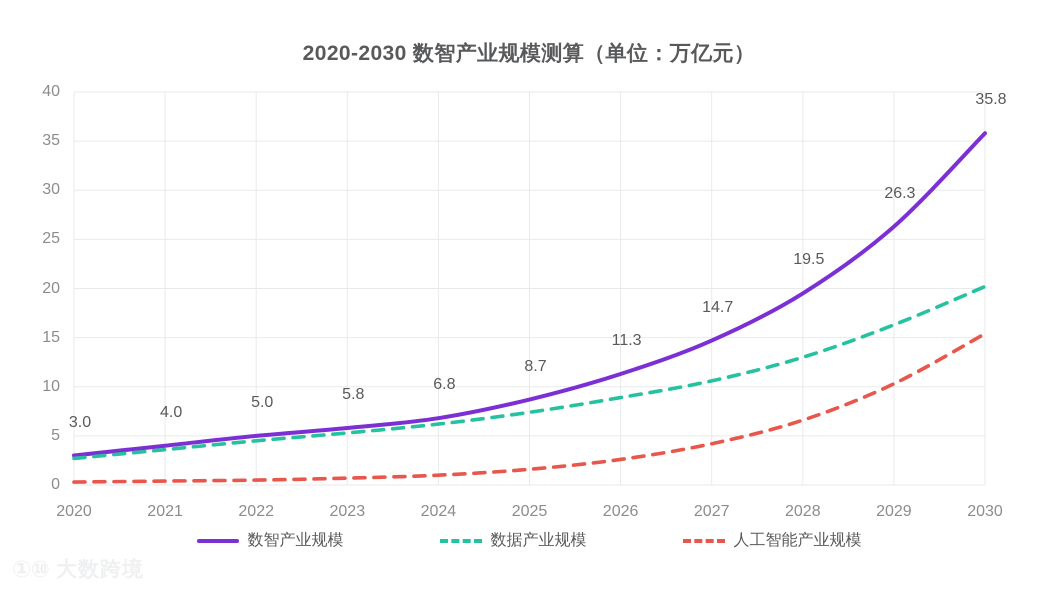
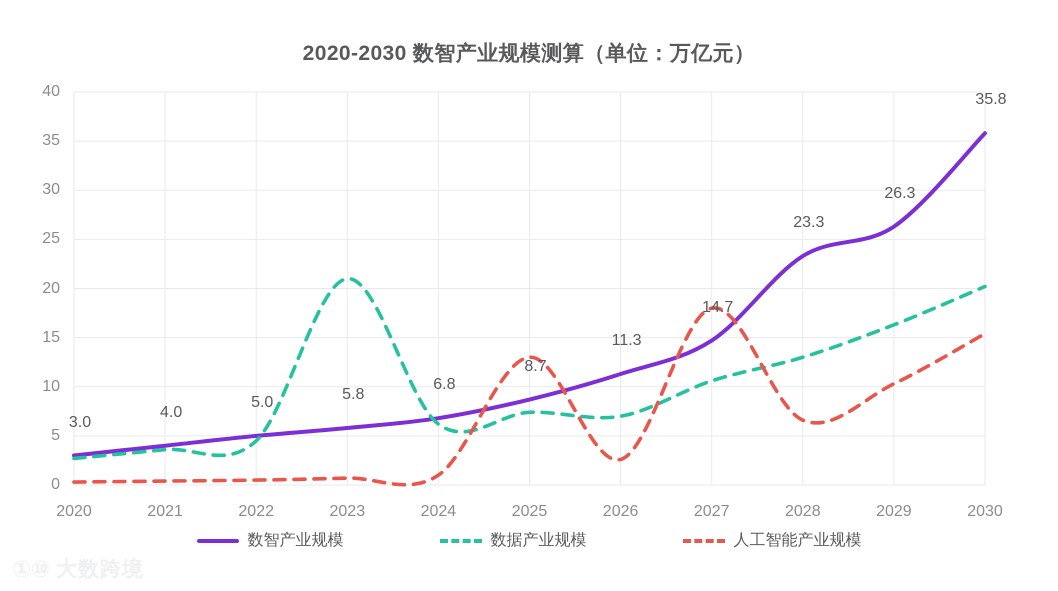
数据产业规模/2023: 5 -> 21
人工智能产业规模/2025: 2 -> 13
数据产业规模/2026: 9 -> 7
人工智能产业规模/2027: 4 -> 18
数智产业规模/2028: 19.5 -> 23.3
